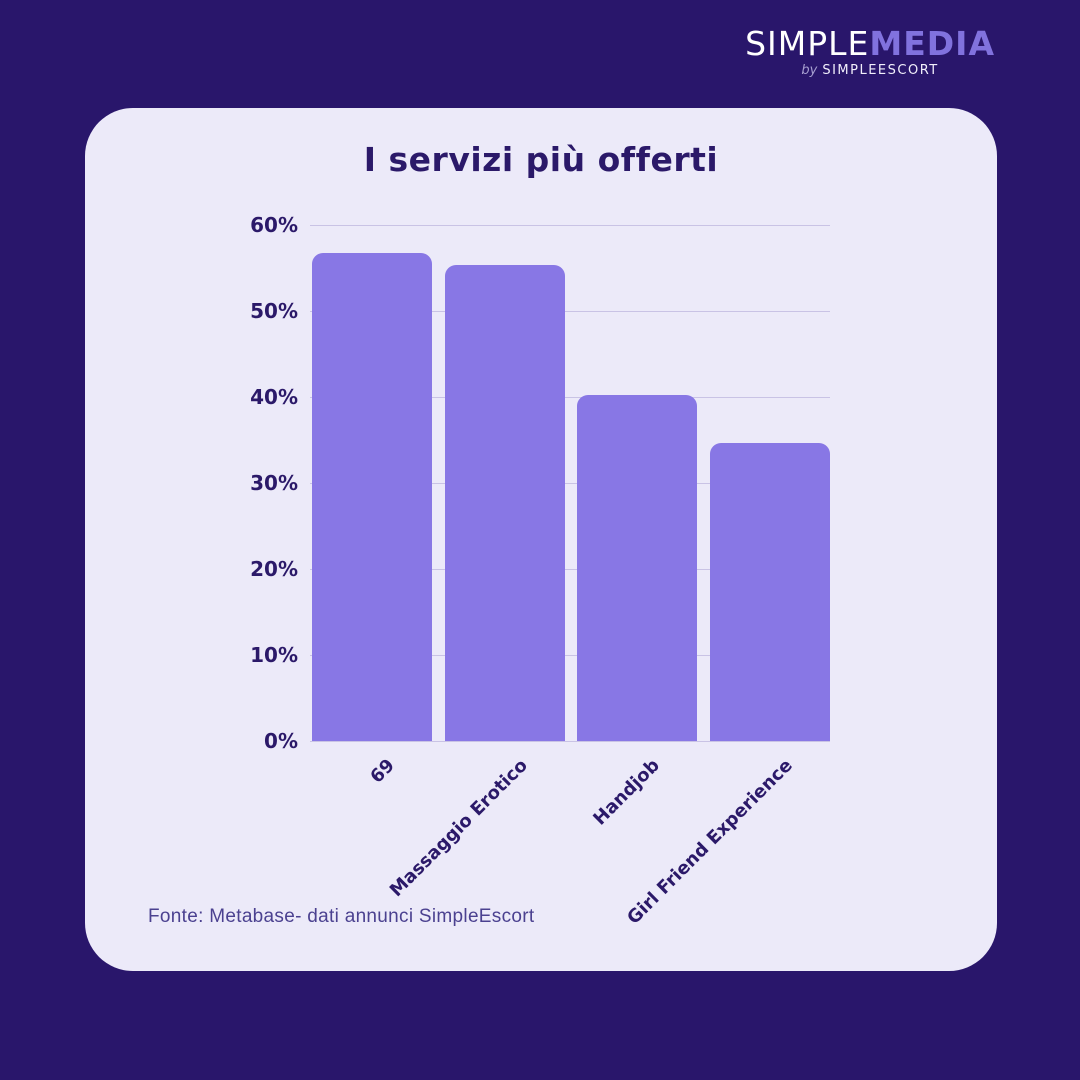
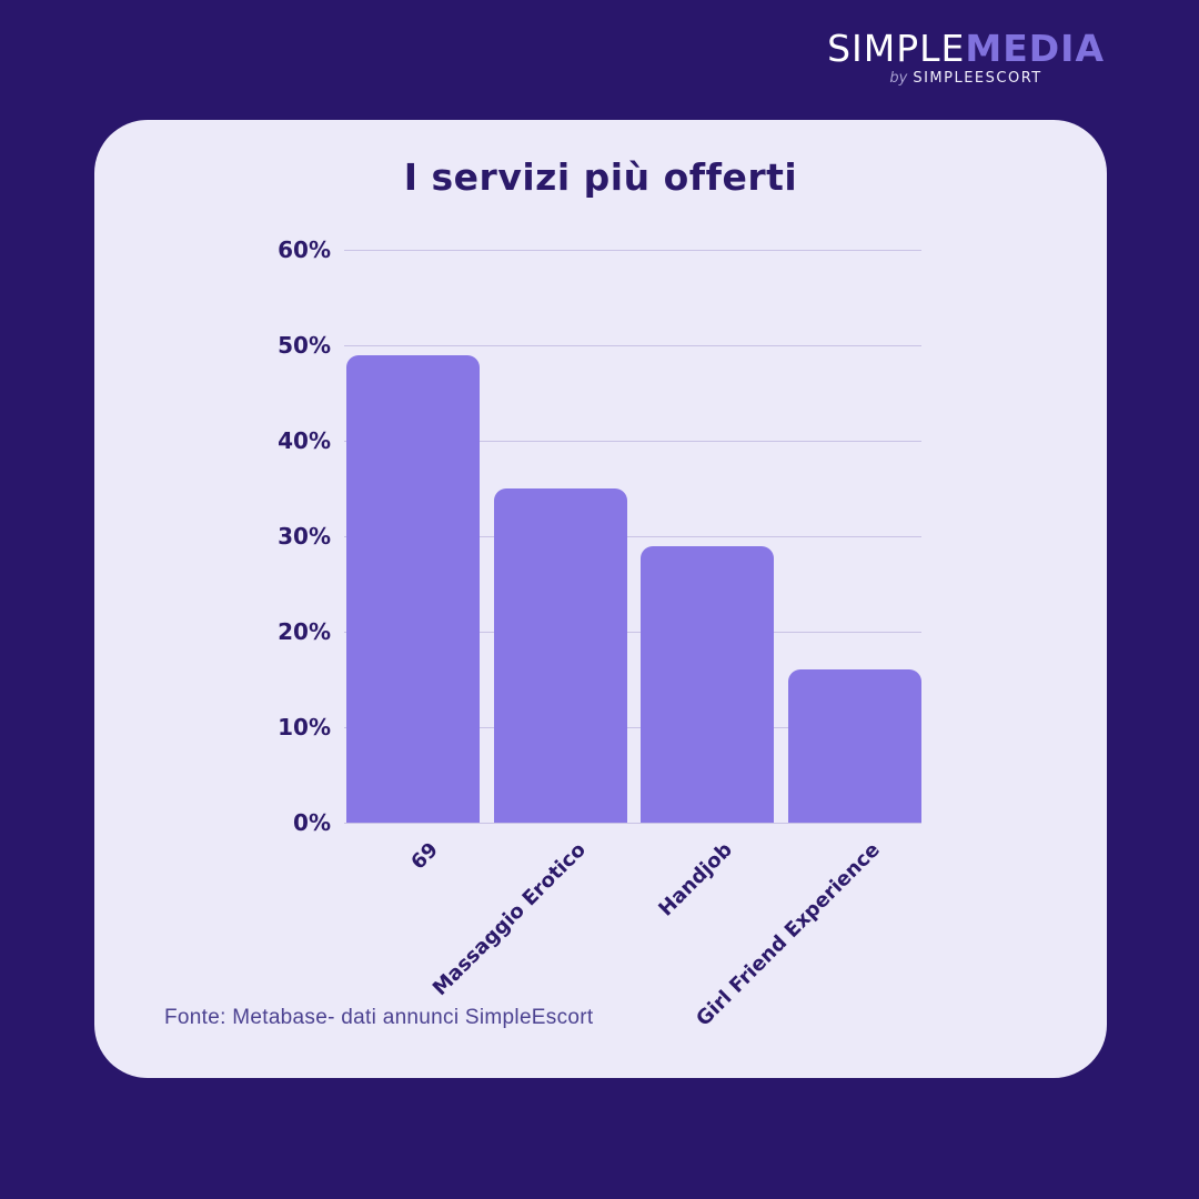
69: 57% -> 49%
Massaggio Erotico: 55% -> 35%
Handjob: 40% -> 29%
Girl Friend Experience: 35% -> 16%
